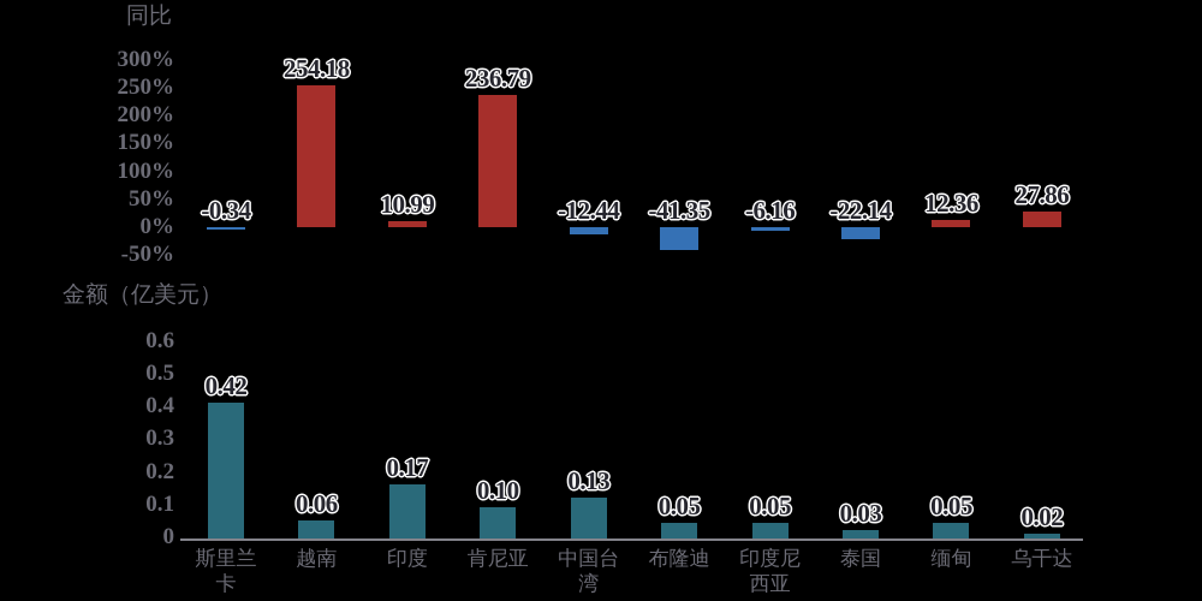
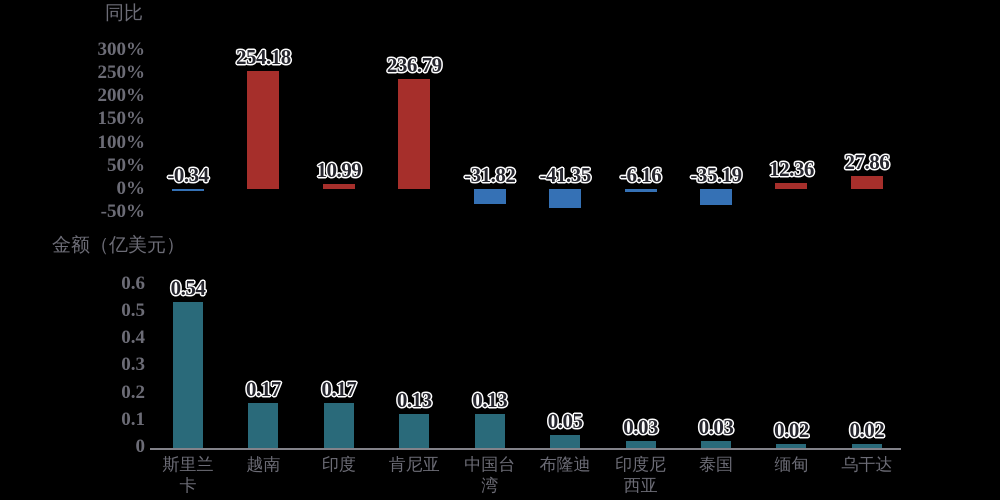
同比/中国台湾: -12.44 -> -31.82
同比/泰国: -22.14 -> -35.19
金额（亿美元）/斯里兰卡: 0.42 -> 0.54
金额（亿美元）/越南: 0.06 -> 0.17
金额（亿美元）/肯尼亚: 0.10 -> 0.13
金额（亿美元）/印度尼西亚: 0.05 -> 0.03
金额（亿美元）/缅甸: 0.05 -> 0.02
